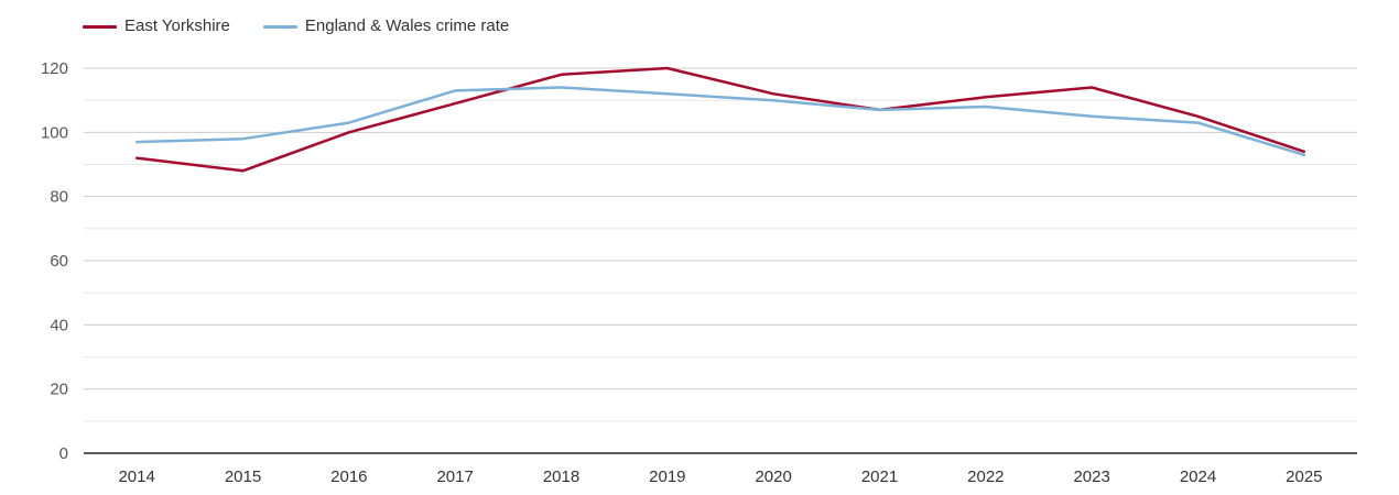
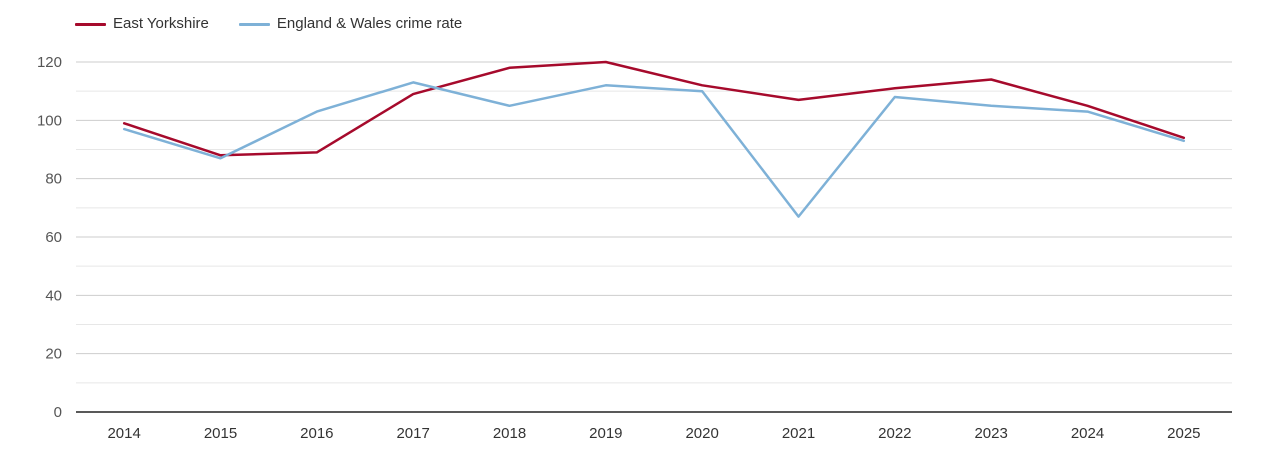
East Yorkshire/2014: 92 -> 99
England & Wales crime rate/2015: 98 -> 87
East Yorkshire/2016: 100 -> 89
England & Wales crime rate/2018: 114 -> 105
England & Wales crime rate/2021: 107 -> 67
